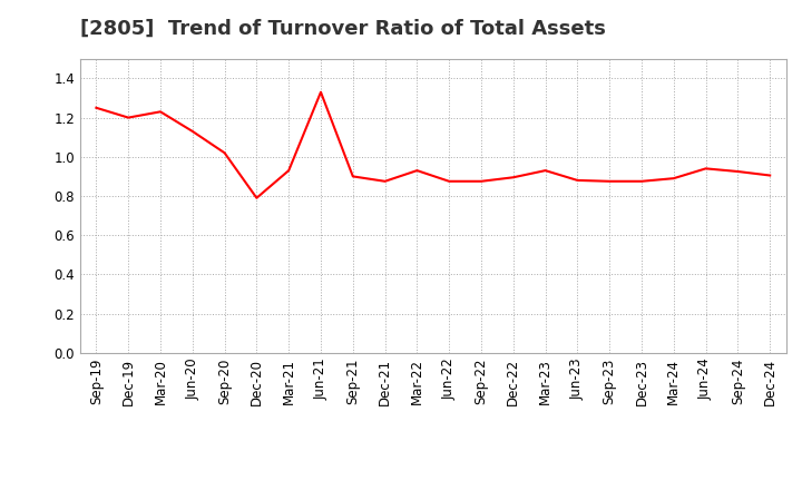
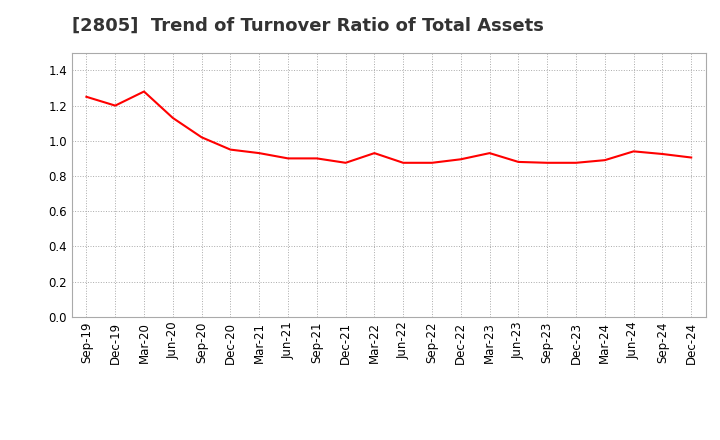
Mar-20: 1.23 -> 1.28
Dec-20: 0.79 -> 0.95
Jun-21: 1.33 -> 0.90
